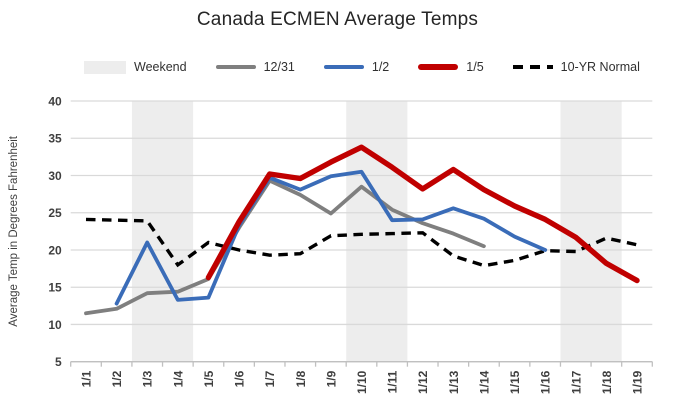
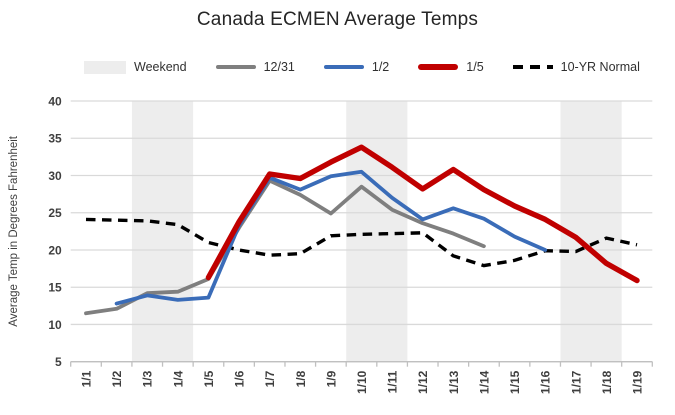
1/2/1/3: 21 -> 14
10-YR Normal/1/4: 18 -> 23
1/2/1/11: 24 -> 27
